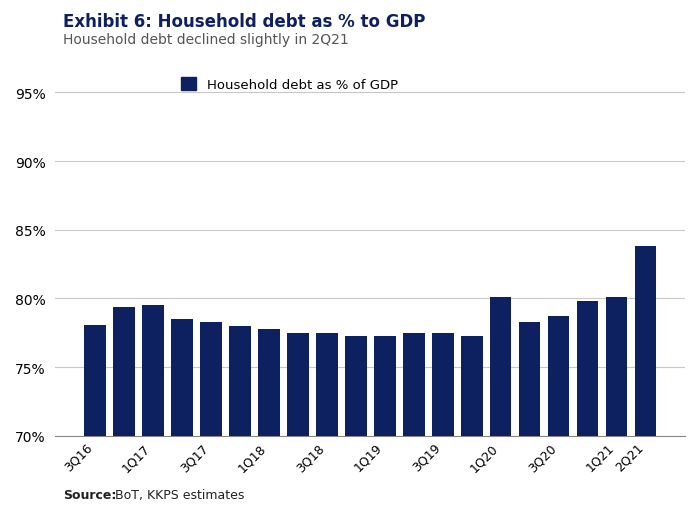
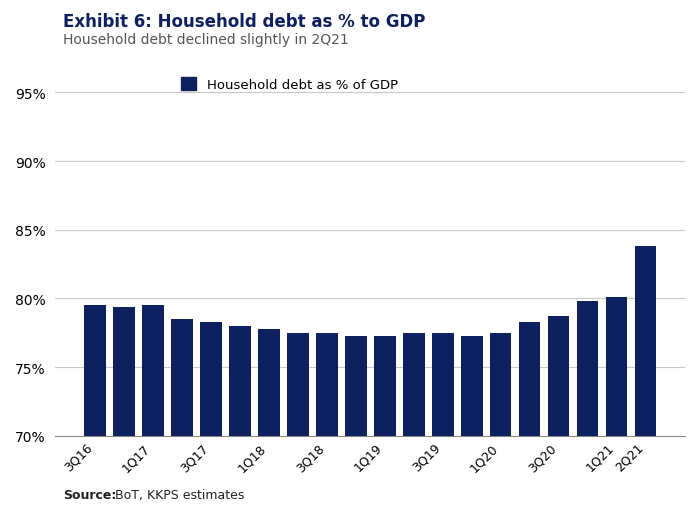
3Q16: 78.1% -> 79.5%
1Q20: 80.1% -> 77.5%
